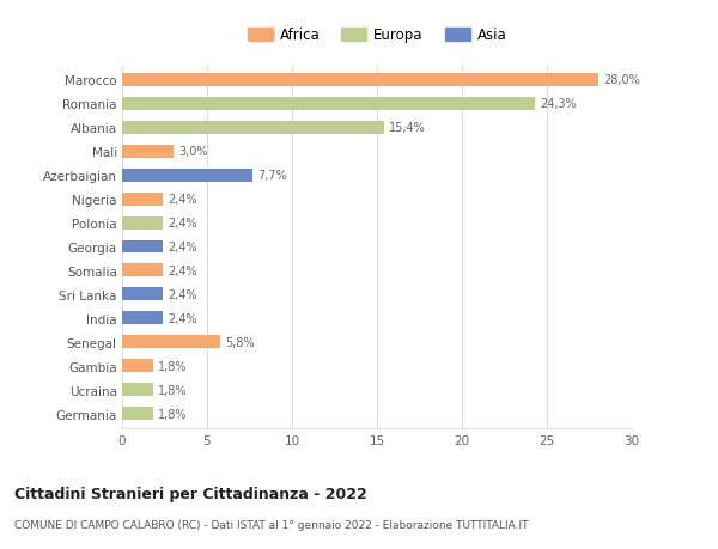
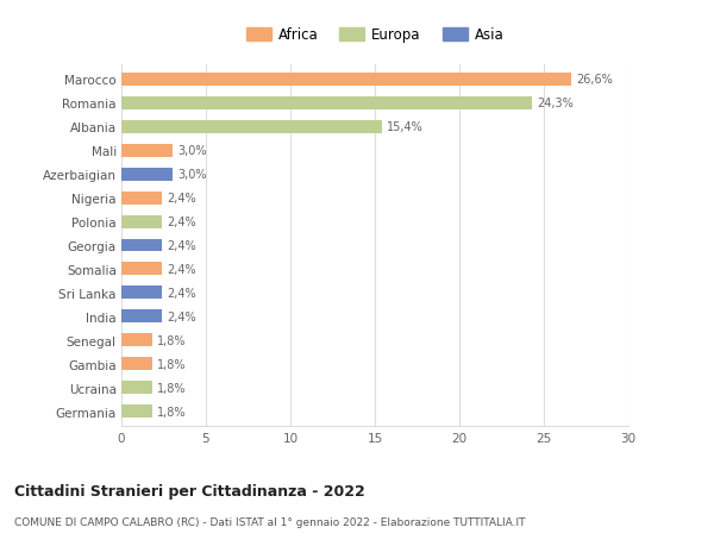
Marocco: 28,0% -> 26,6%
Azerbaigian: 7,7% -> 3,0%
Senegal: 5,8% -> 1,8%
